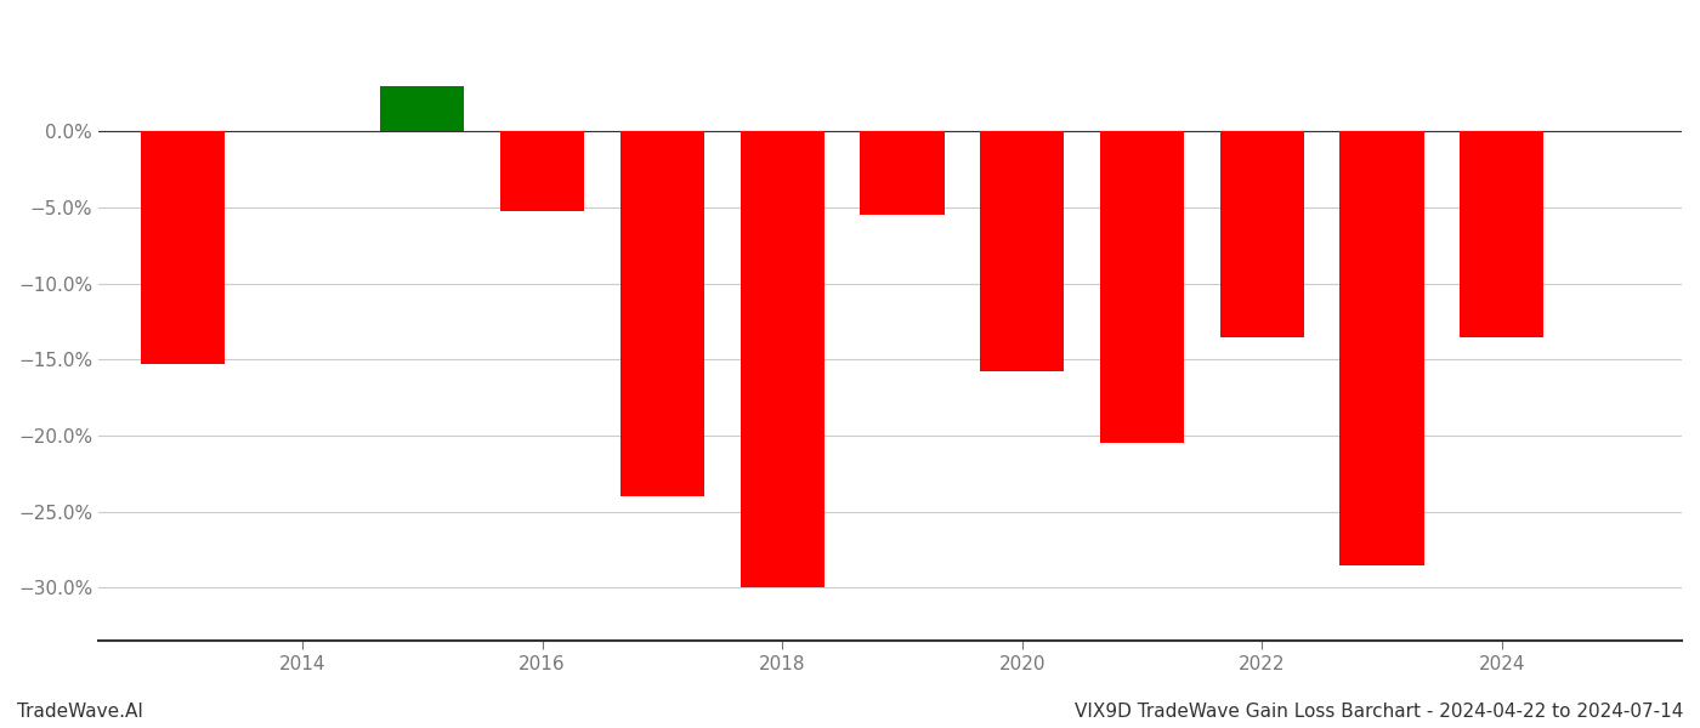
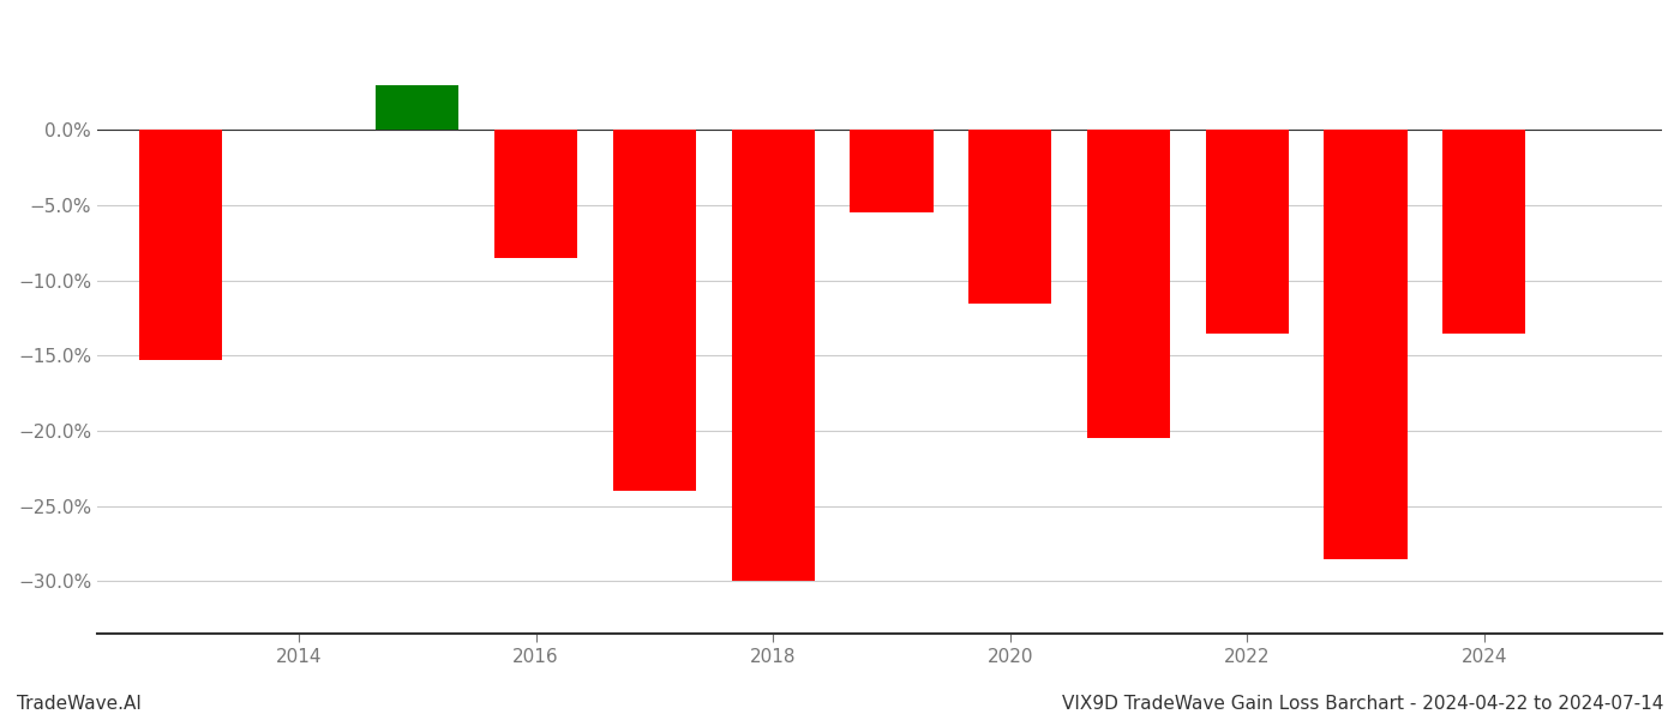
2016: -5.2% -> -8.5%
2020: -15.8% -> -11.5%
